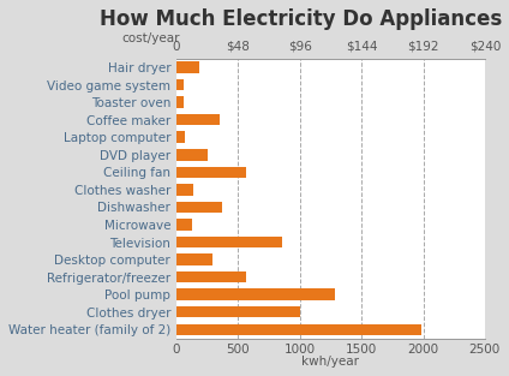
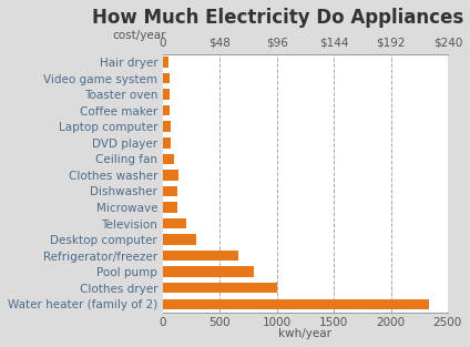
Hair dryer: 180 -> 50
Coffee maker: 350 -> 60
DVD player: 250 -> 60
Ceiling fan: 560 -> 100
Dishwasher: 370 -> 130
Television: 860 -> 200
Refrigerator/freezer: 560 -> 660
Pool pump: 1280 -> 800
Water heater (family of 2): 1990 -> 2340
